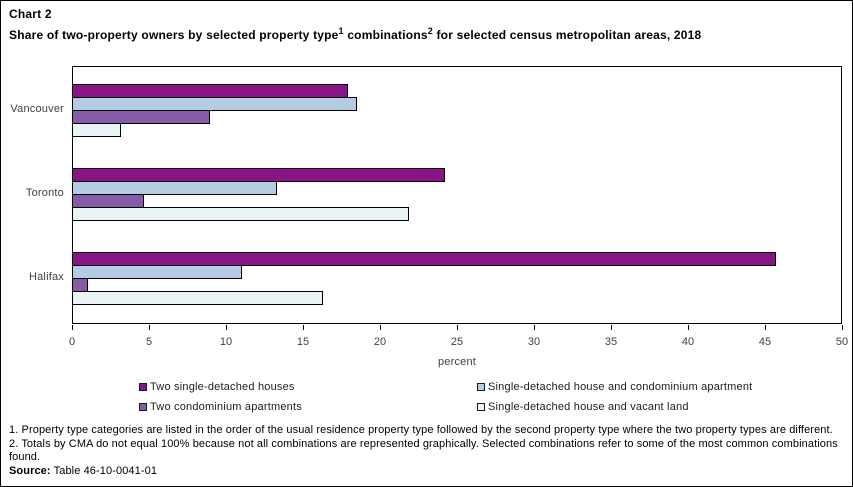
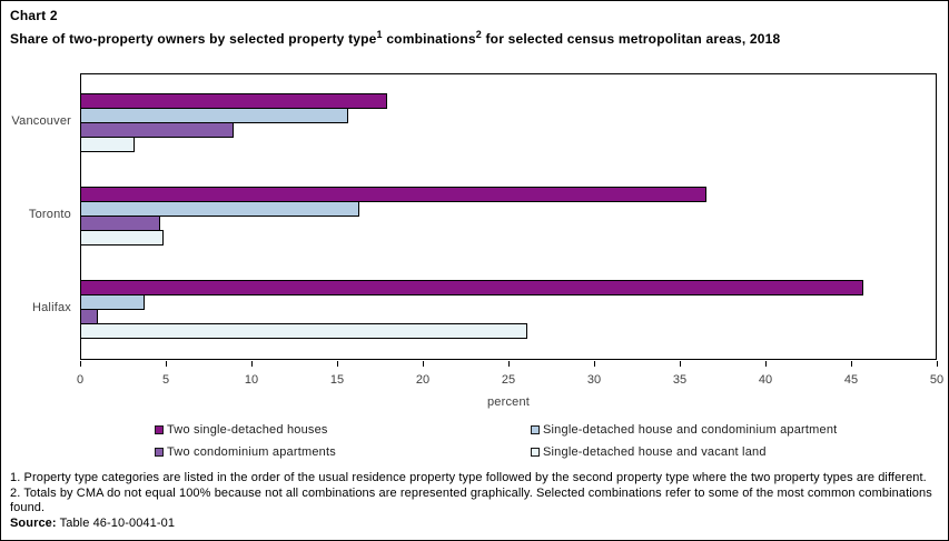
Single-detached house and condominium apartment/Vancouver: 18.5 -> 15.6
Two single-detached houses/Toronto: 24.2 -> 36.6
Single-detached house and condominium apartment/Toronto: 13.3 -> 16.3
Single-detached house and vacant land/Toronto: 21.9 -> 4.8
Single-detached house and condominium apartment/Halifax: 11.0 -> 3.7
Single-detached house and vacant land/Halifax: 16.3 -> 26.1
